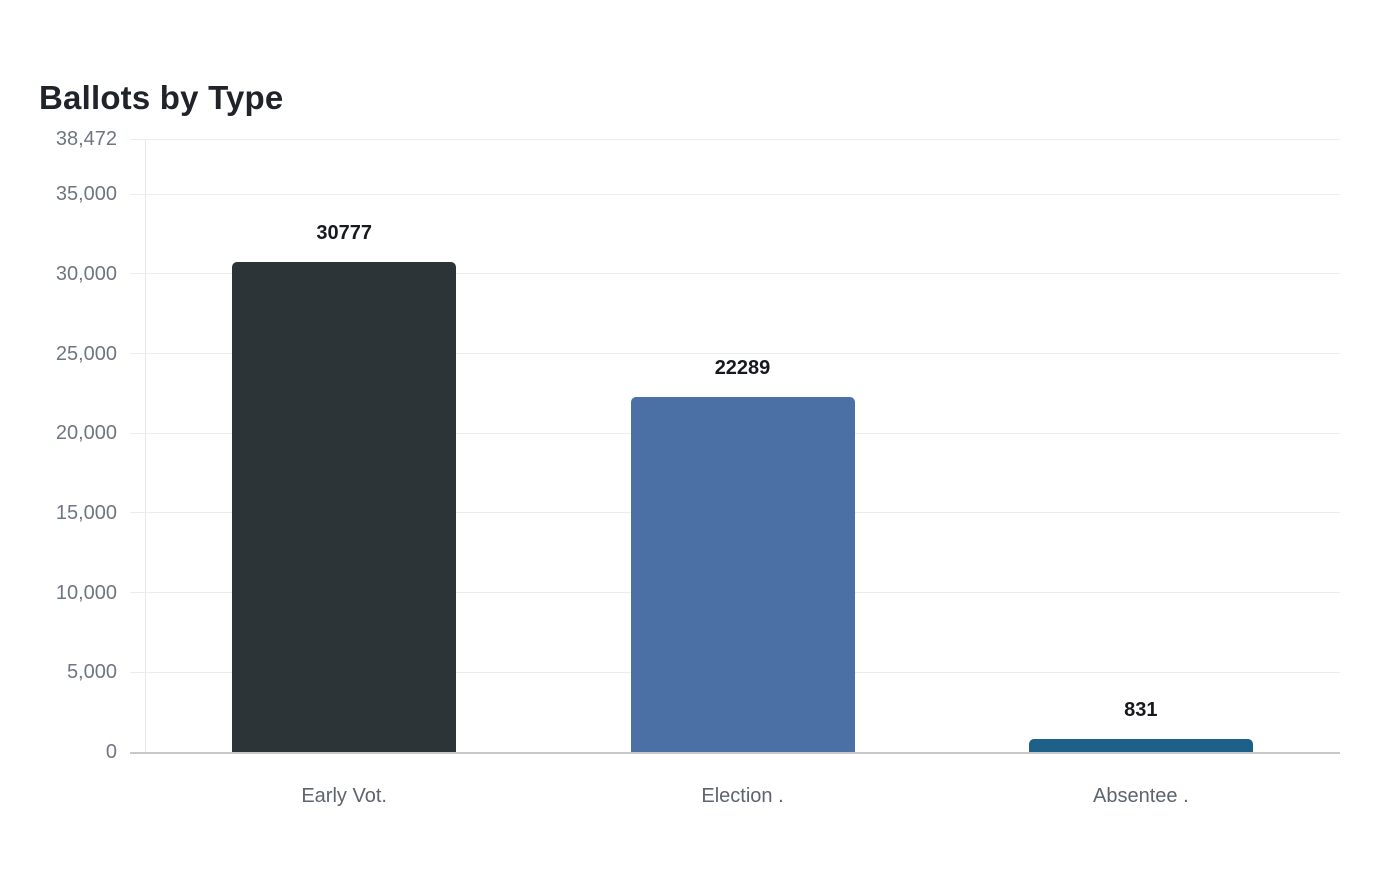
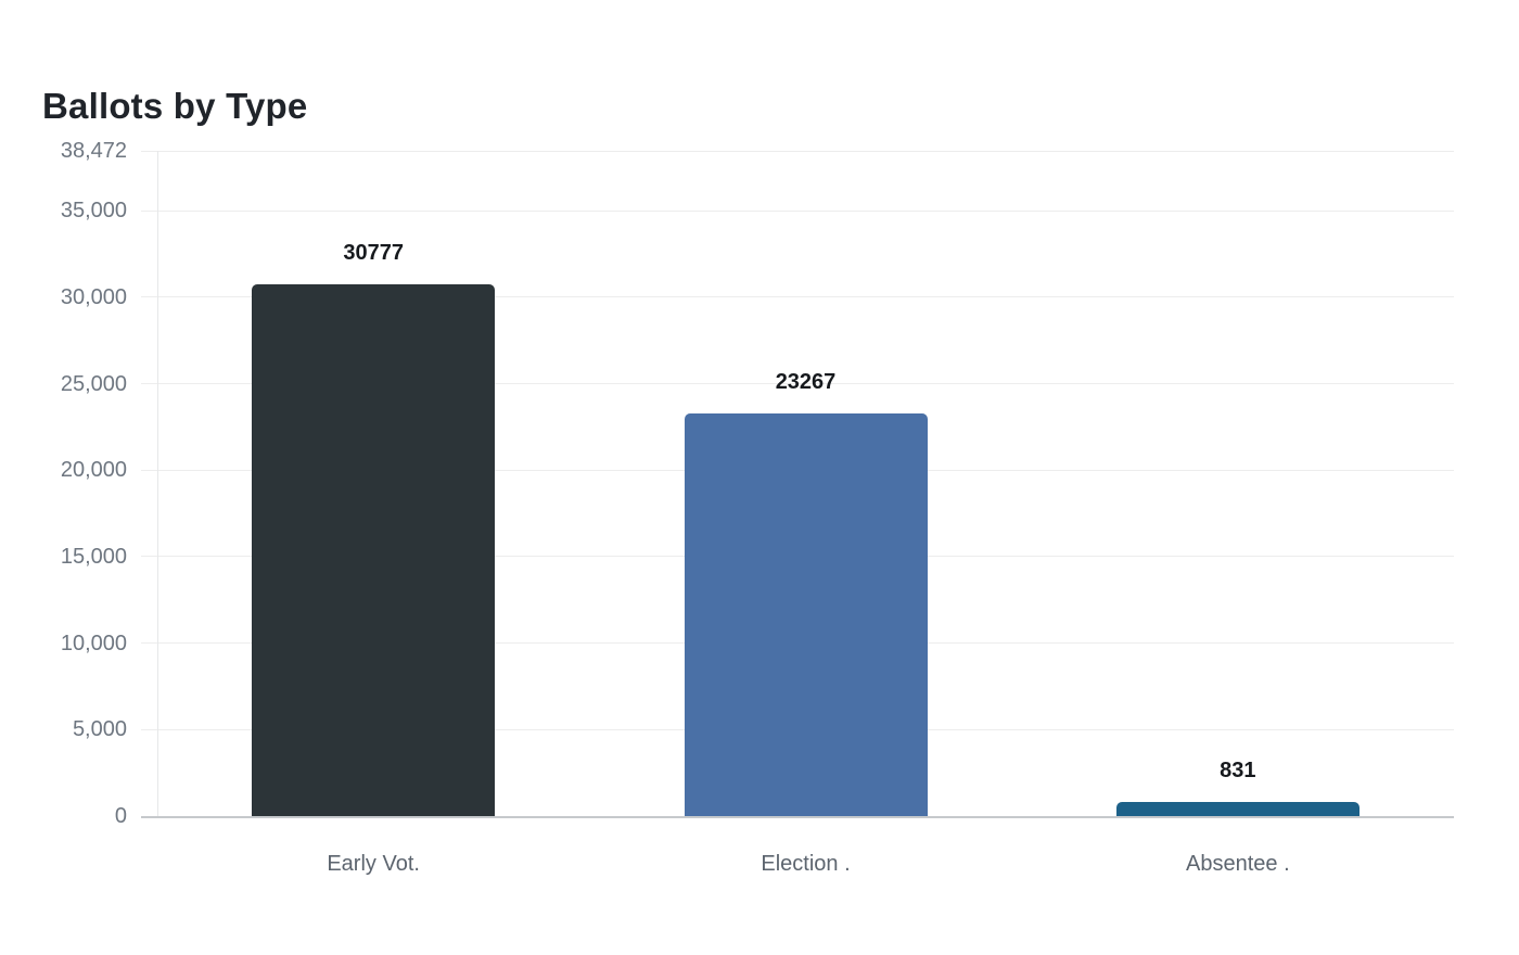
Election .: 22289 -> 23267
